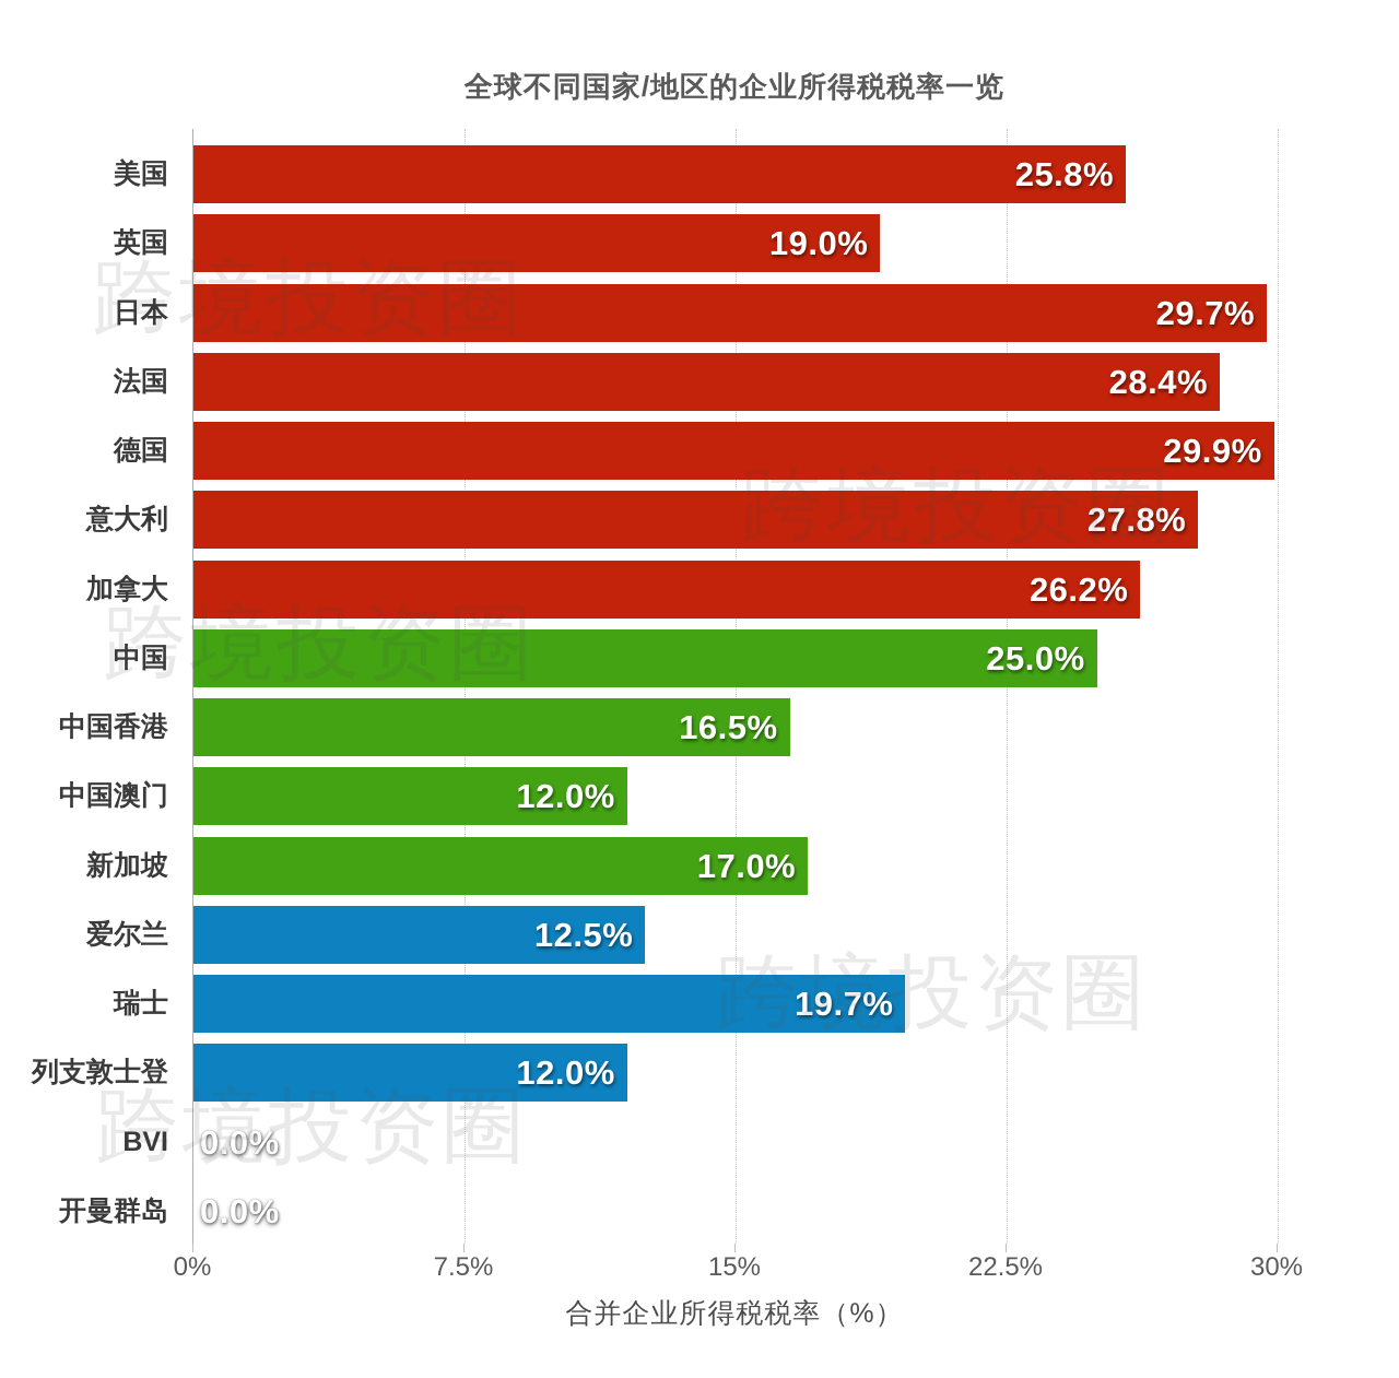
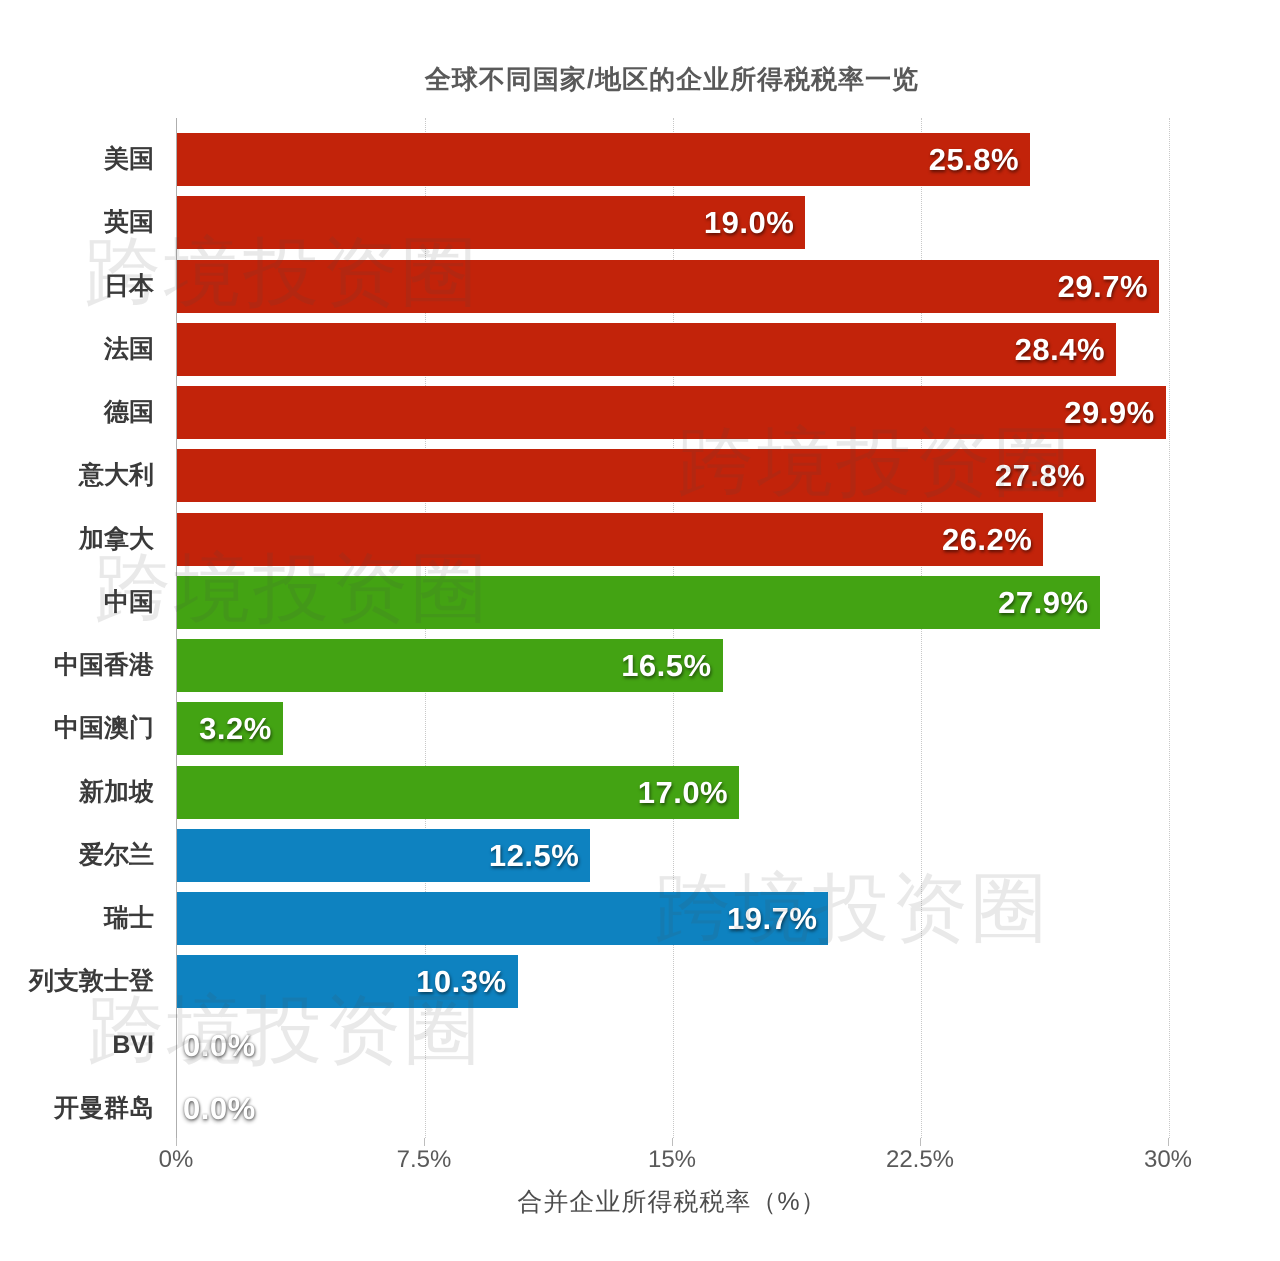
中国: 25.0% -> 27.9%
中国澳门: 12.0% -> 3.2%
列支敦士登: 12.0% -> 10.3%
